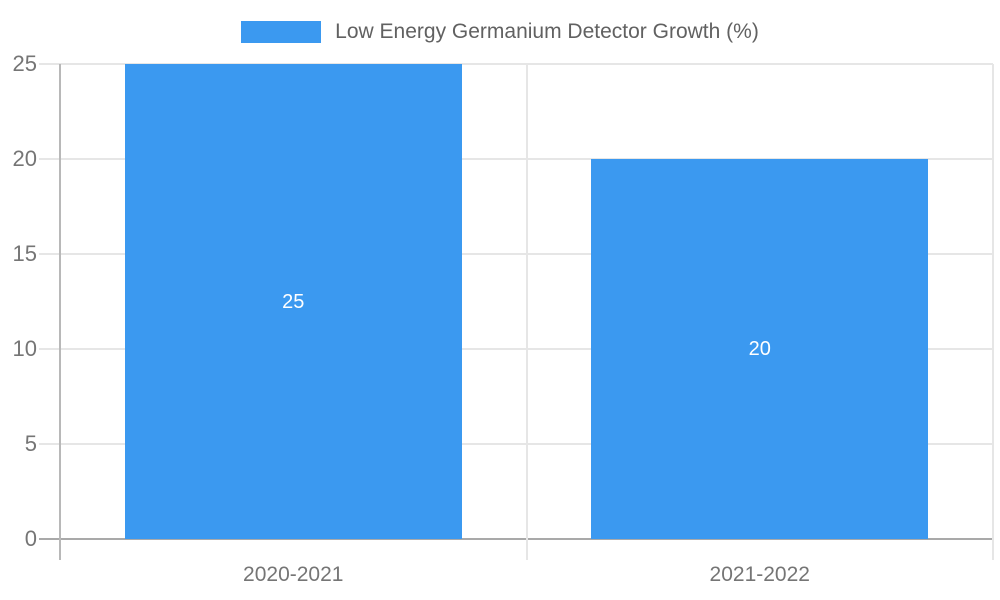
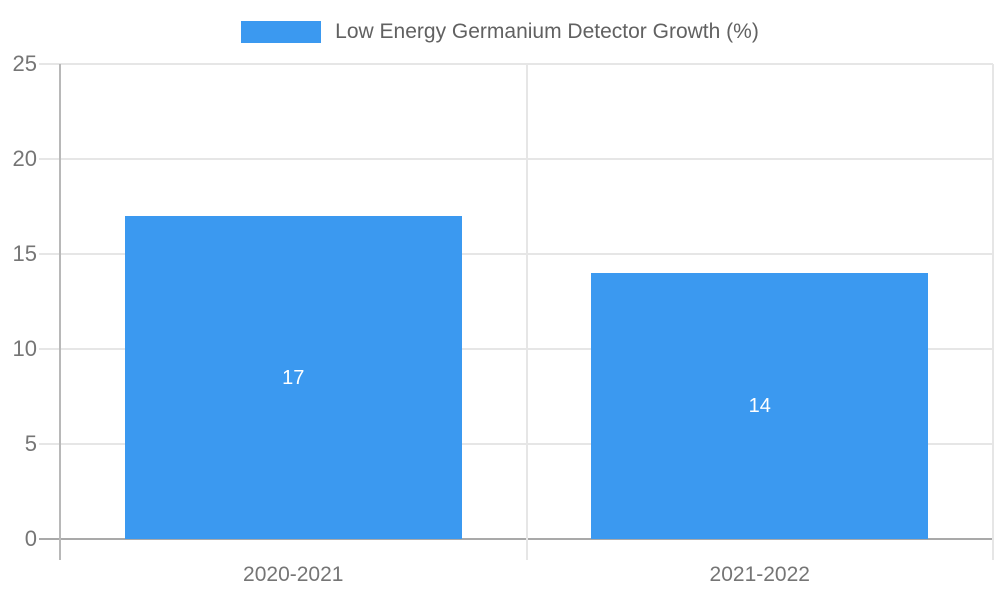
2020-2021: 25 -> 17
2021-2022: 20 -> 14
